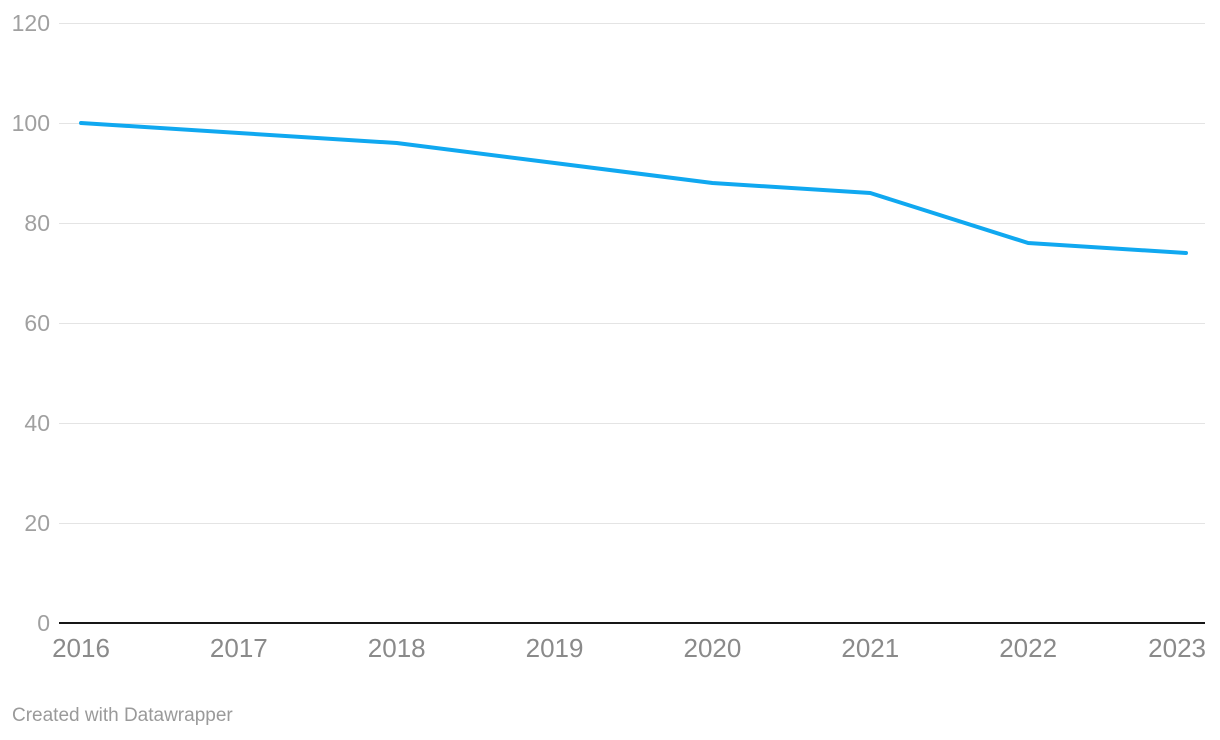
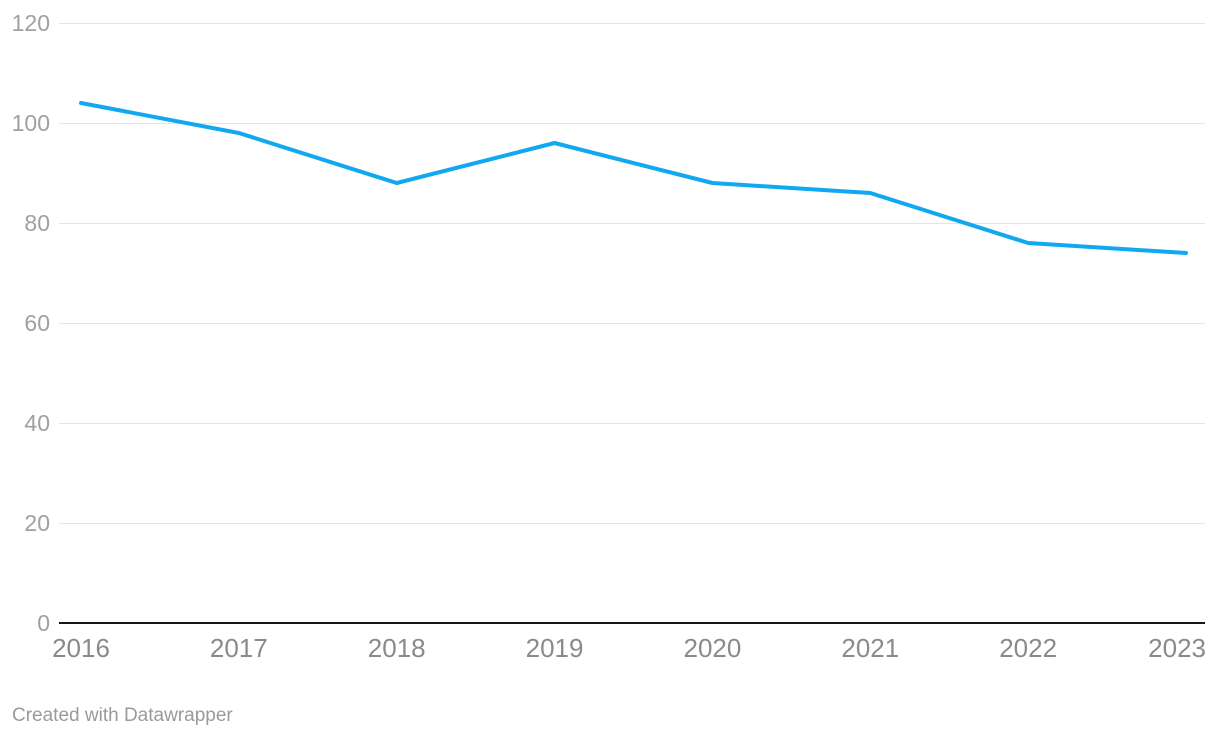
2016: 100 -> 104
2018: 96 -> 88
2019: 92 -> 96
